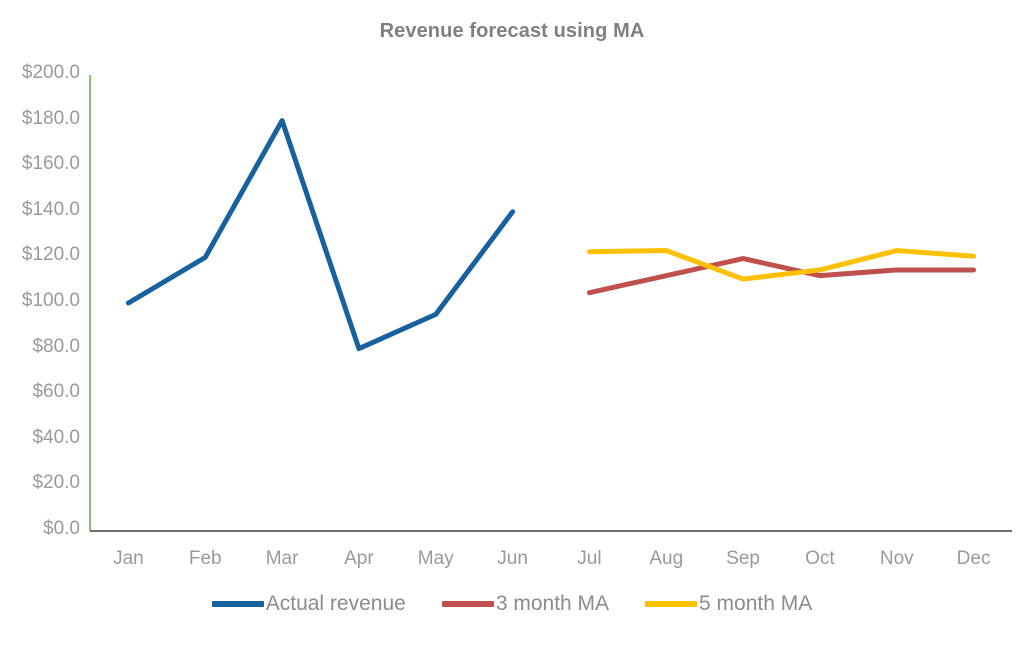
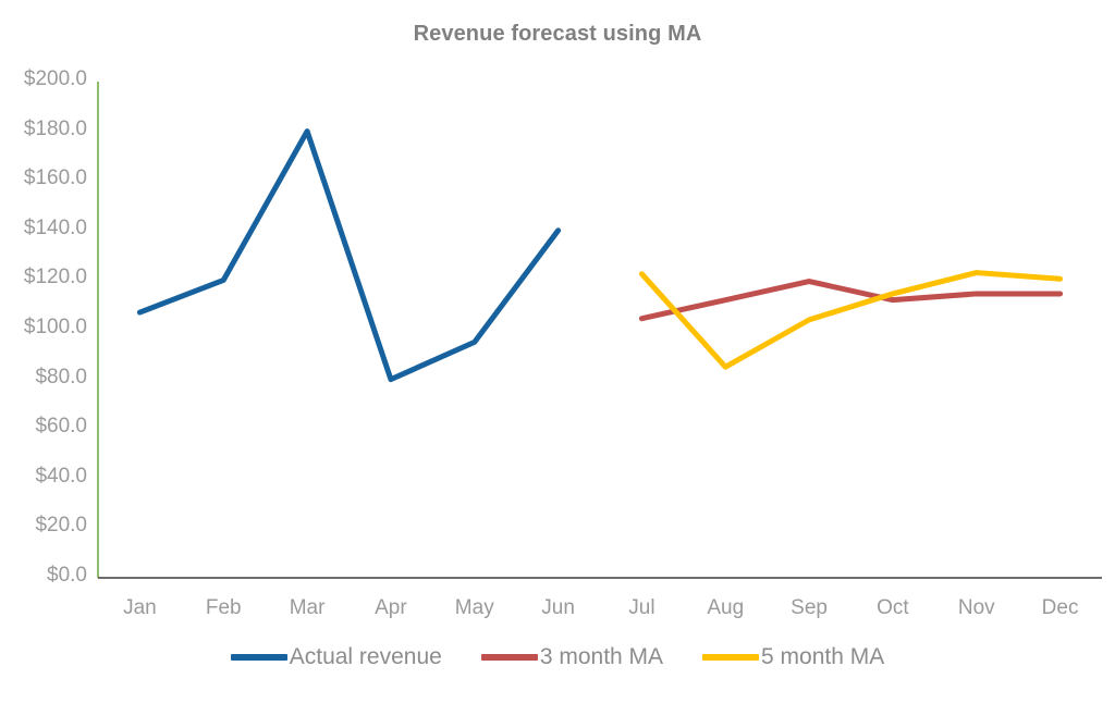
Actual revenue/Jan: $100 -> $107
5 month MA/Aug: $123 -> $85
5 month MA/Sep: $110 -> $104
